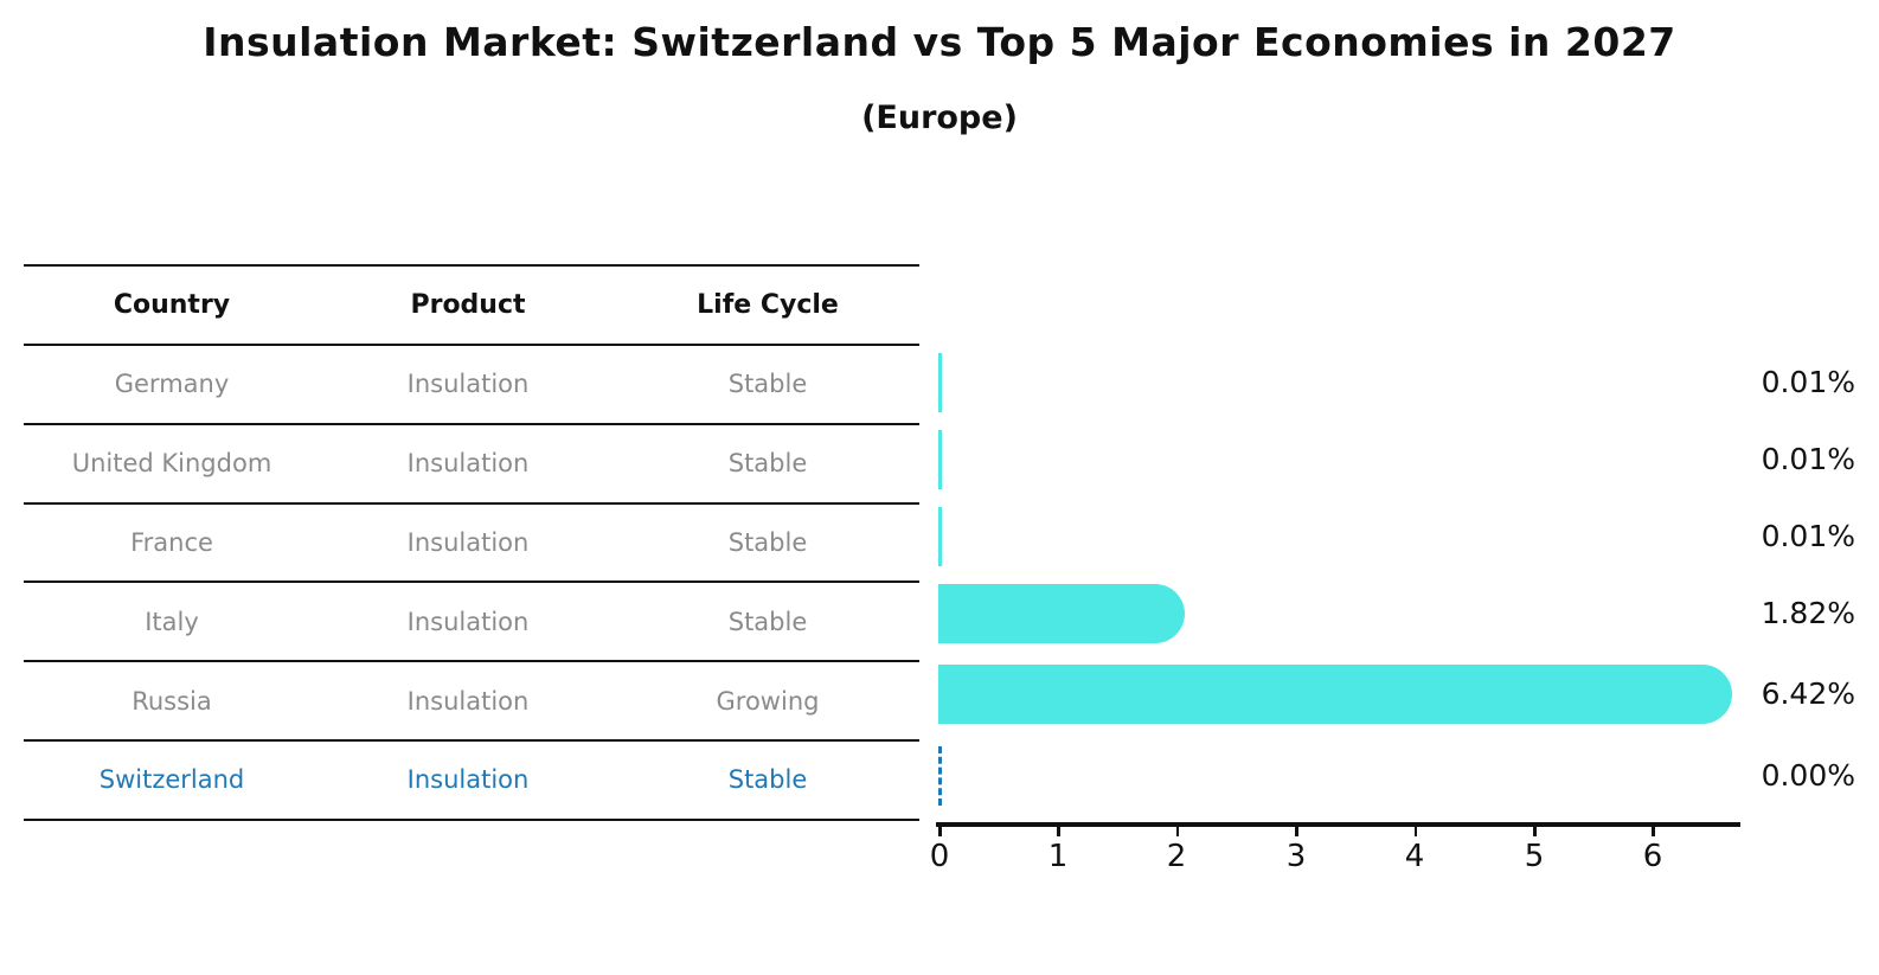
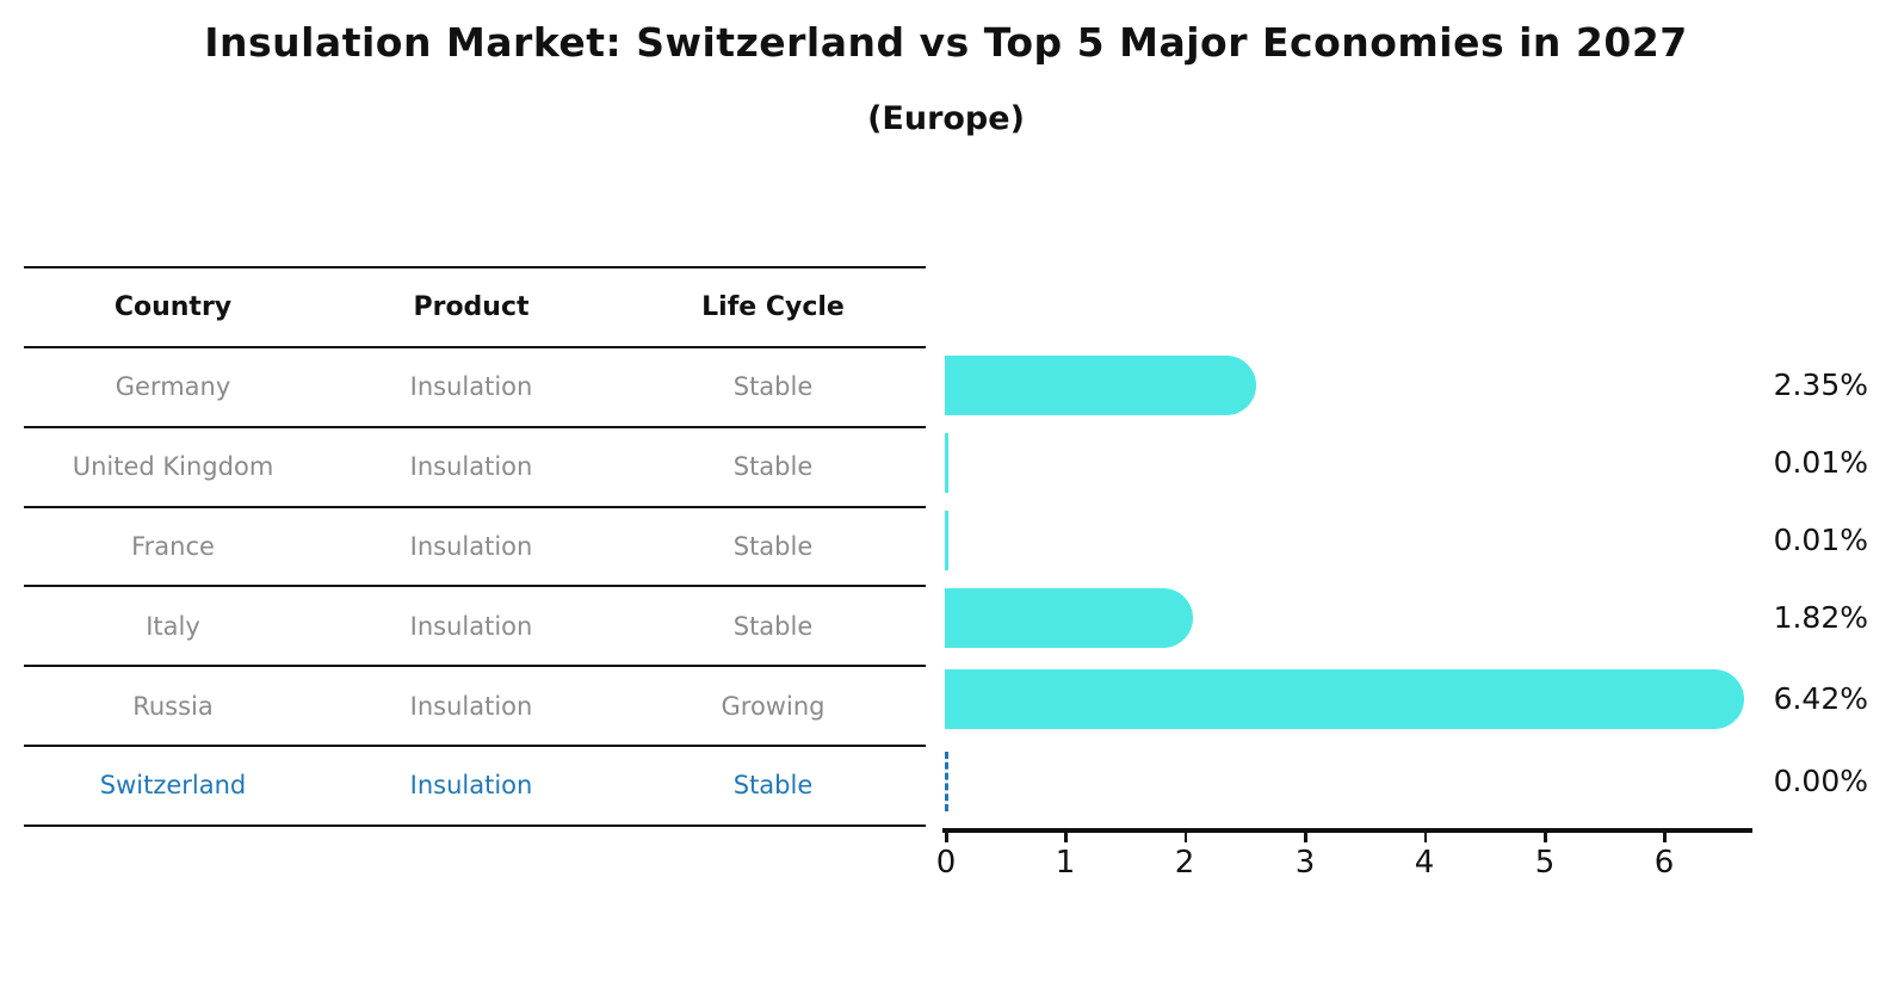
Germany: 0.01% -> 2.35%
